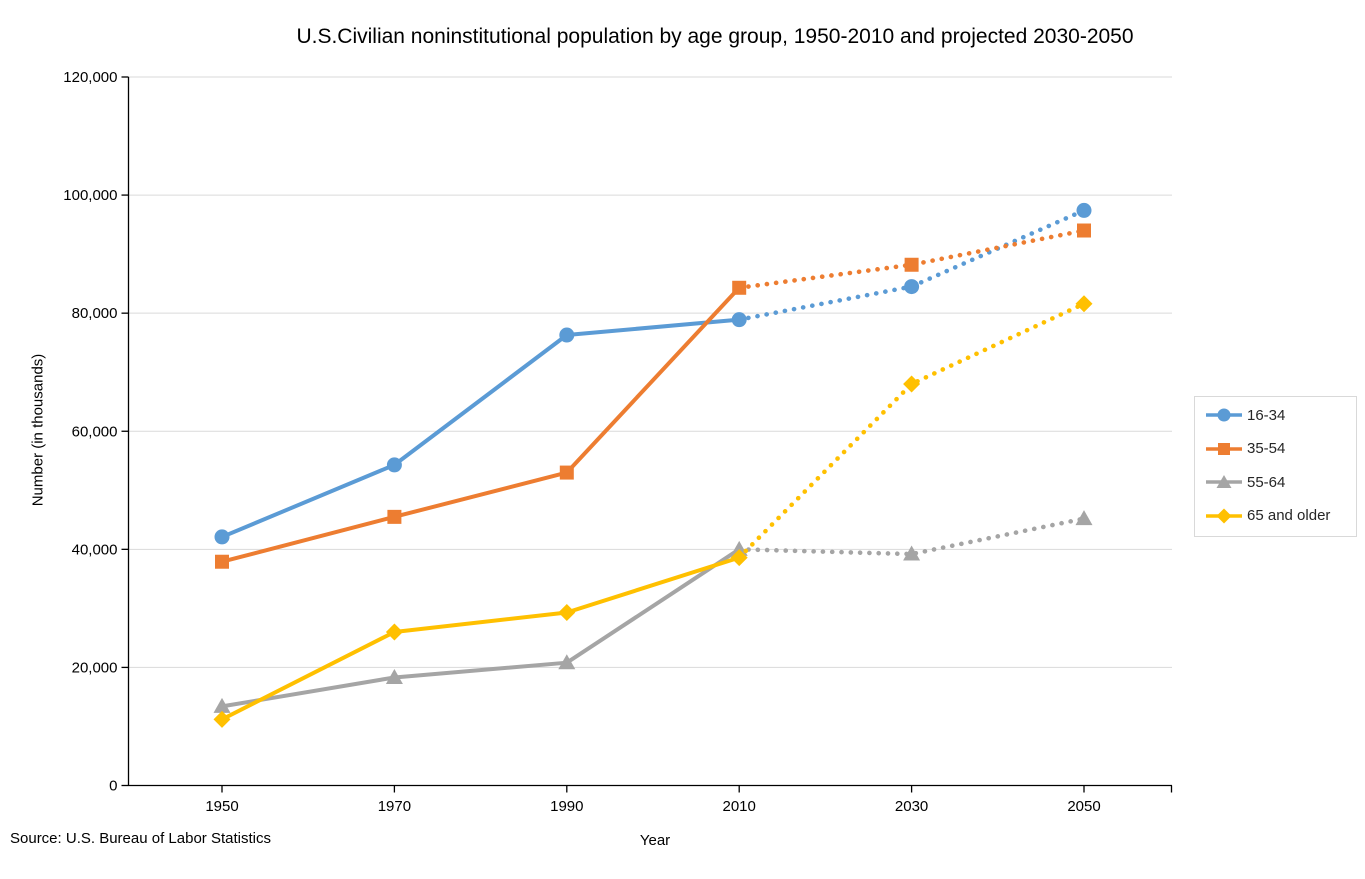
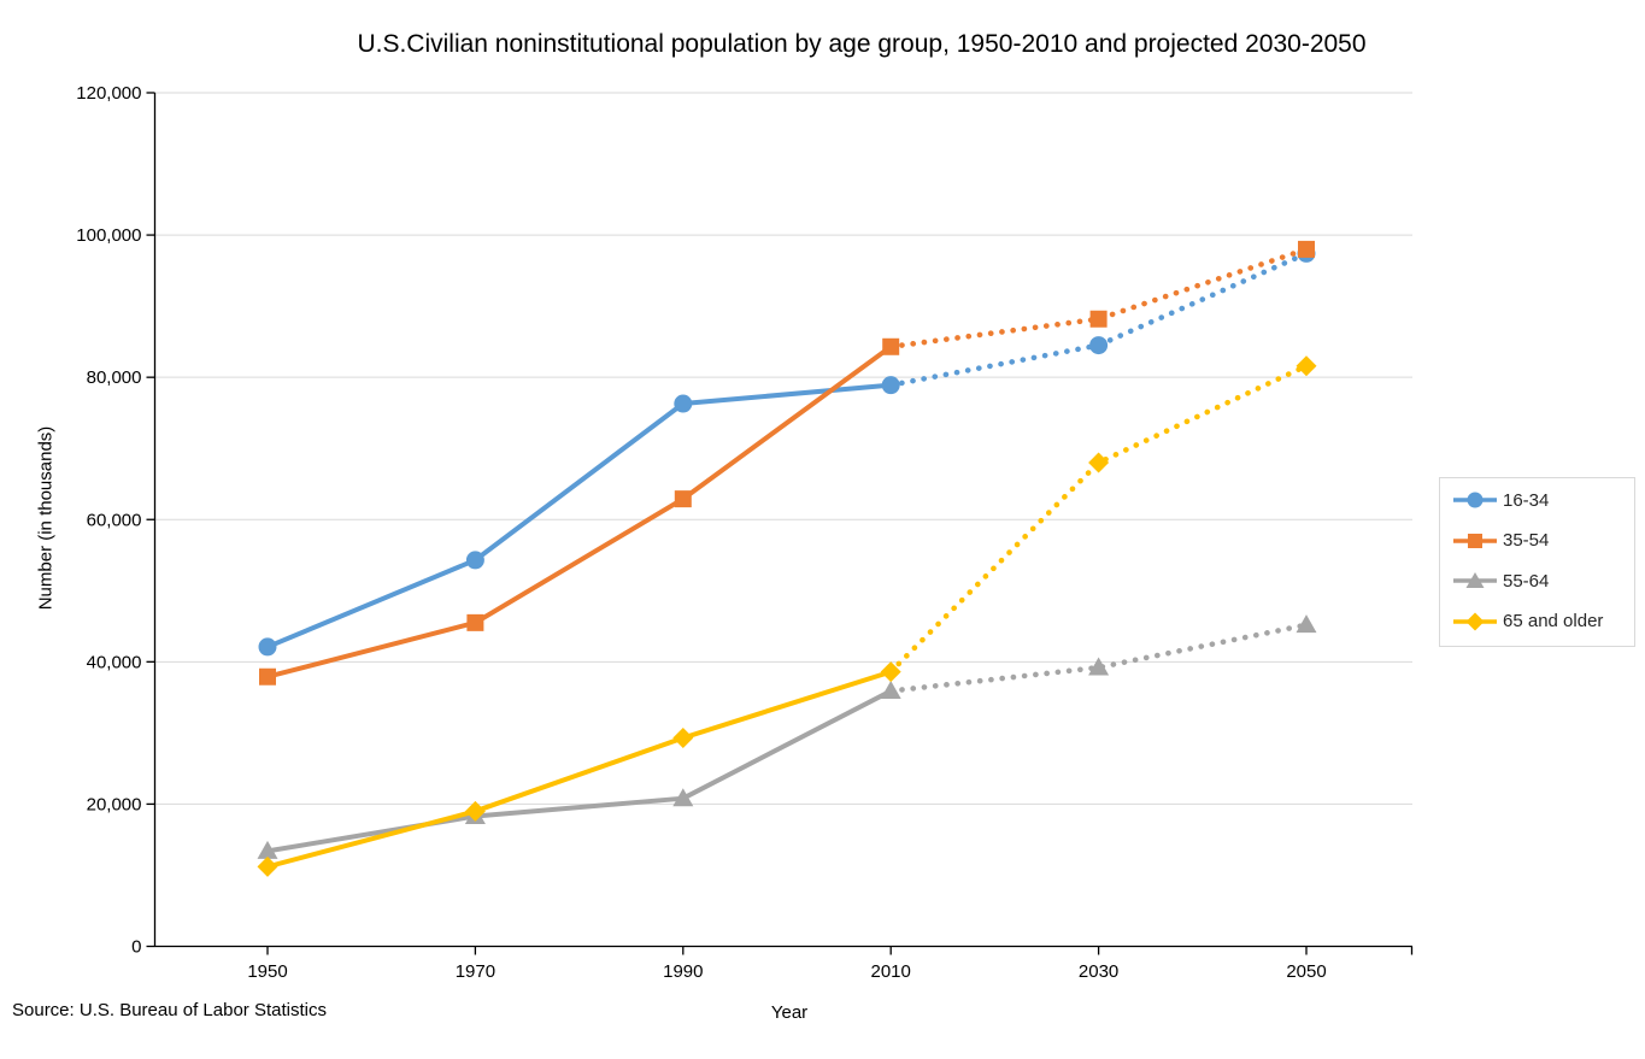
65 and older/1970: 26000 -> 19000
35-54/1990: 53000 -> 63000
55-64/2010: 40000 -> 36000
35-54/2050: 94000 -> 98000
